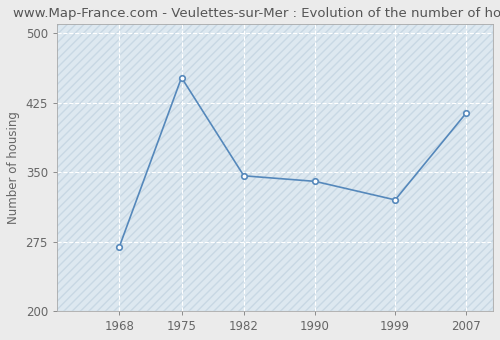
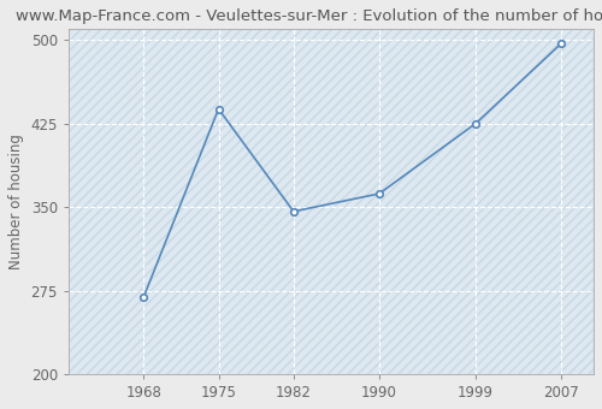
1975: 452 -> 438
1990: 340 -> 362
1999: 320 -> 425
2007: 414 -> 497
